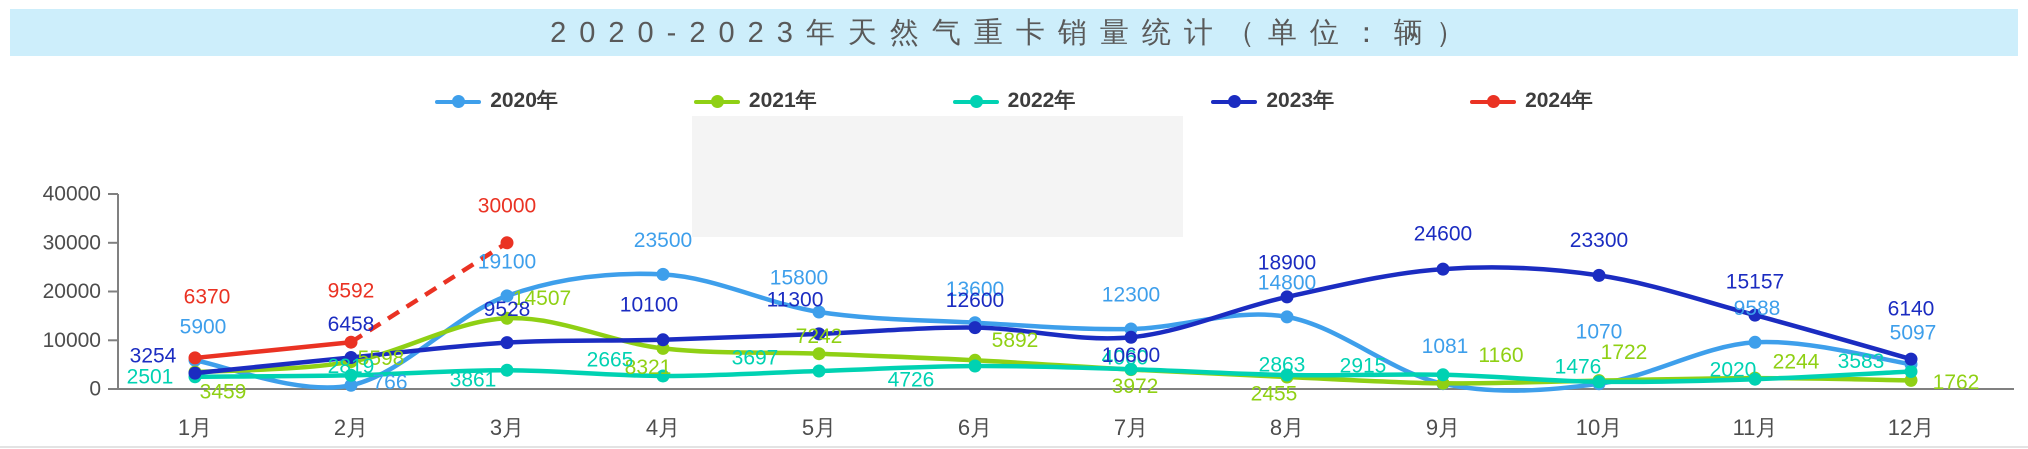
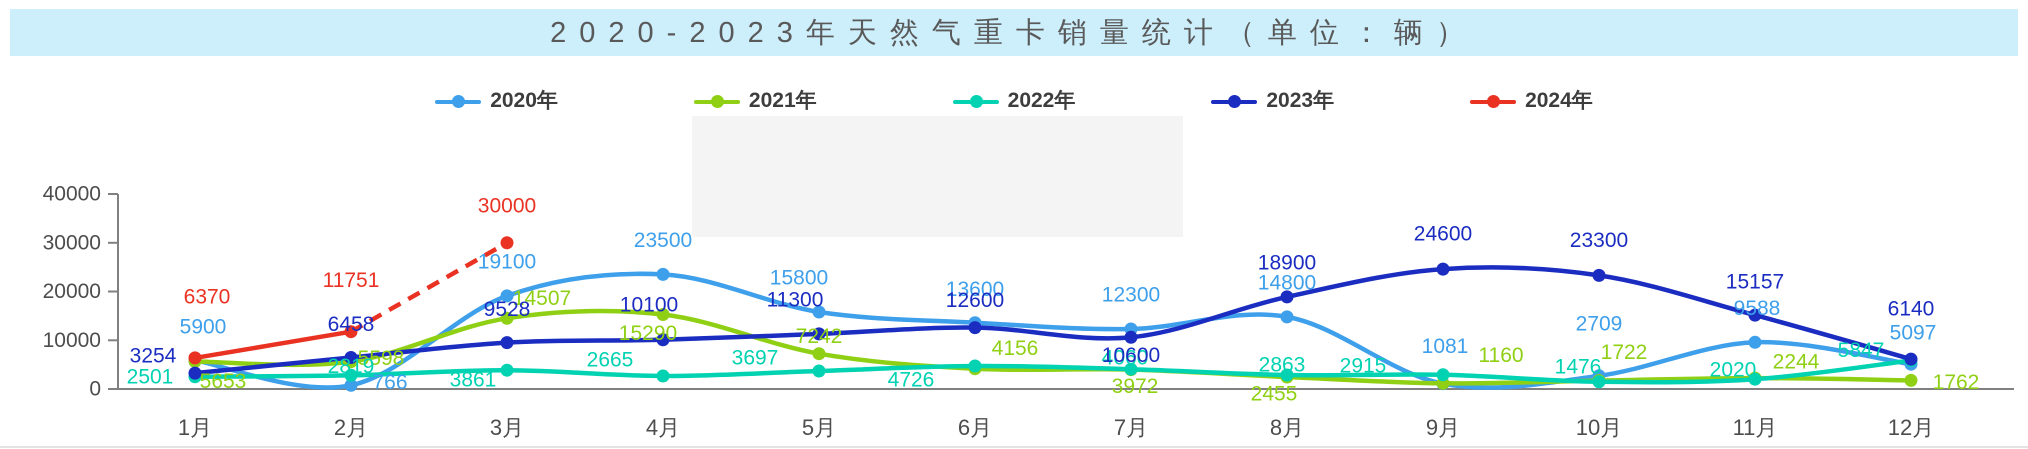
2021年/1月: 3459 -> 5653
2024年/2月: 9592 -> 11751
2021年/4月: 8321 -> 15290
2021年/6月: 5892 -> 4156
2020年/10月: 1070 -> 2709
2022年/12月: 3583 -> 5847
